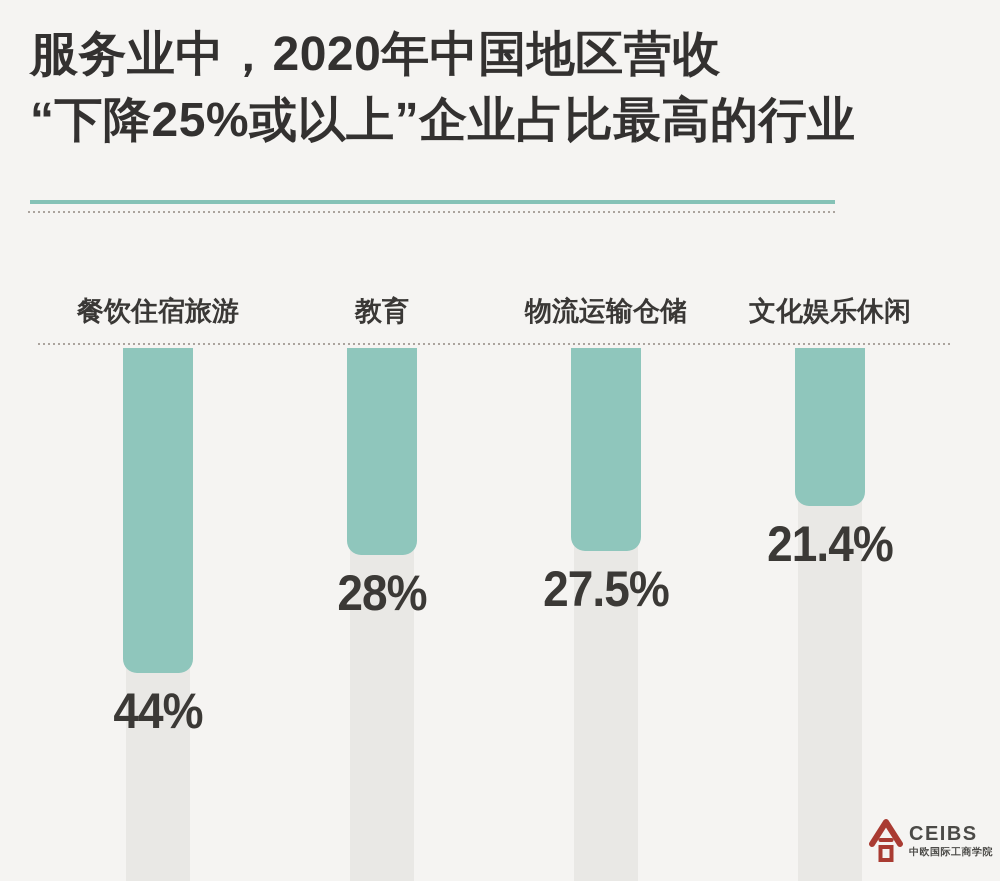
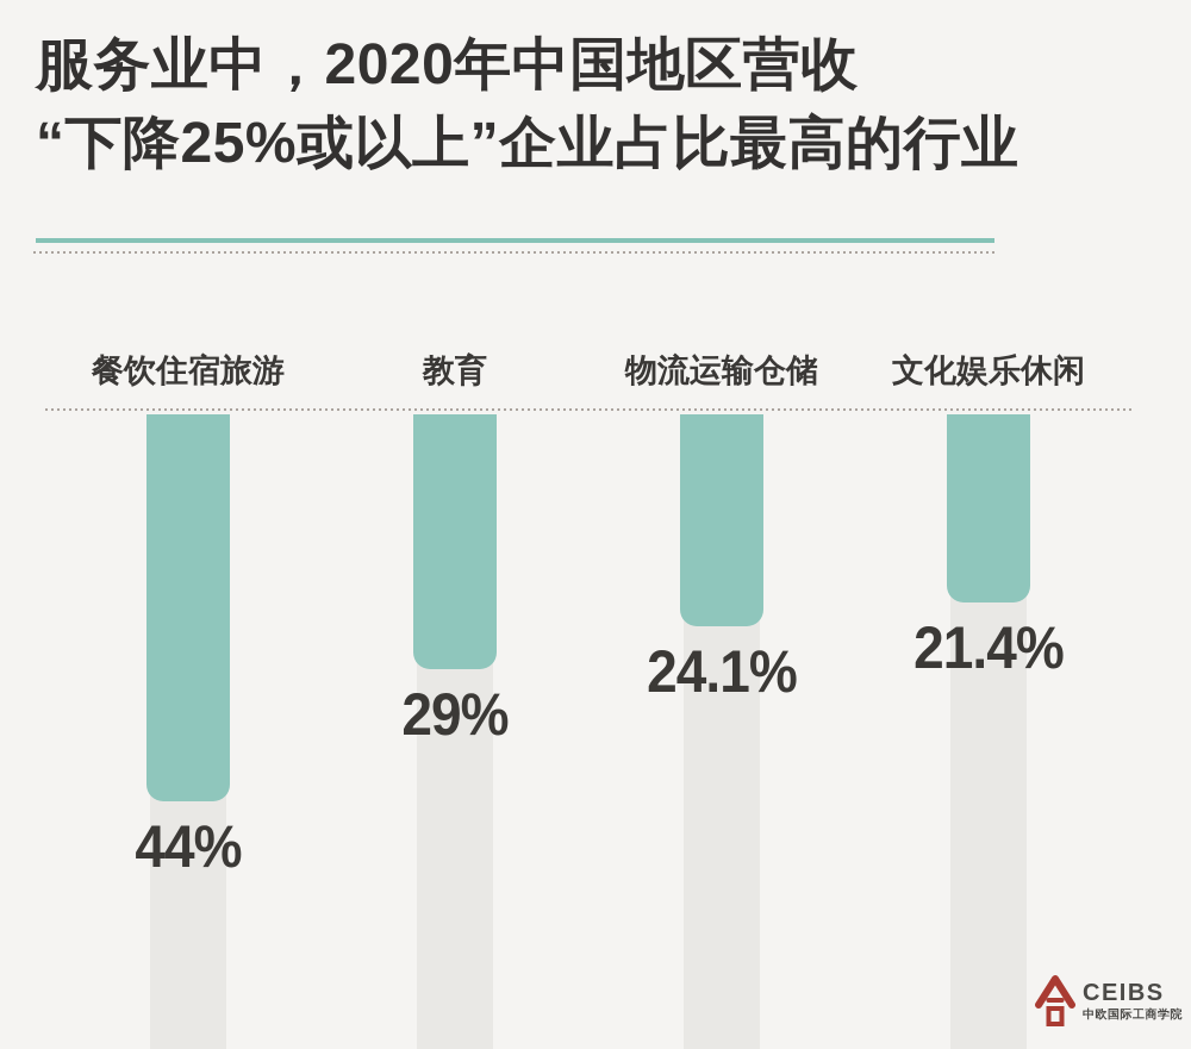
教育: 28% -> 29%
物流运输仓储: 27.5% -> 24.1%
